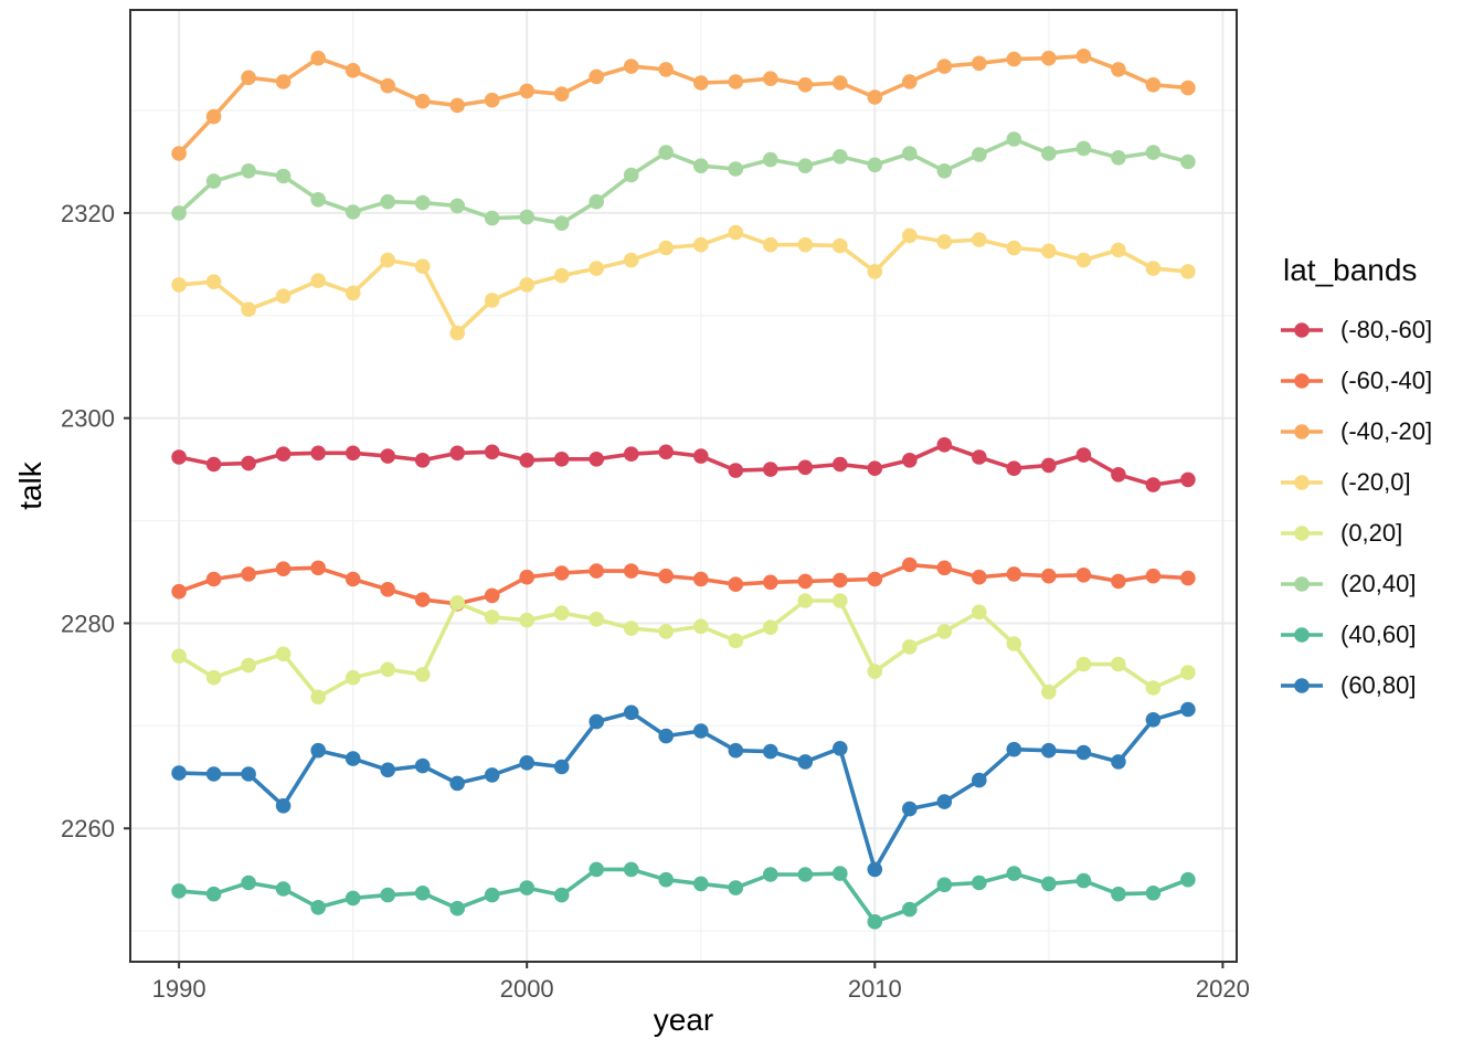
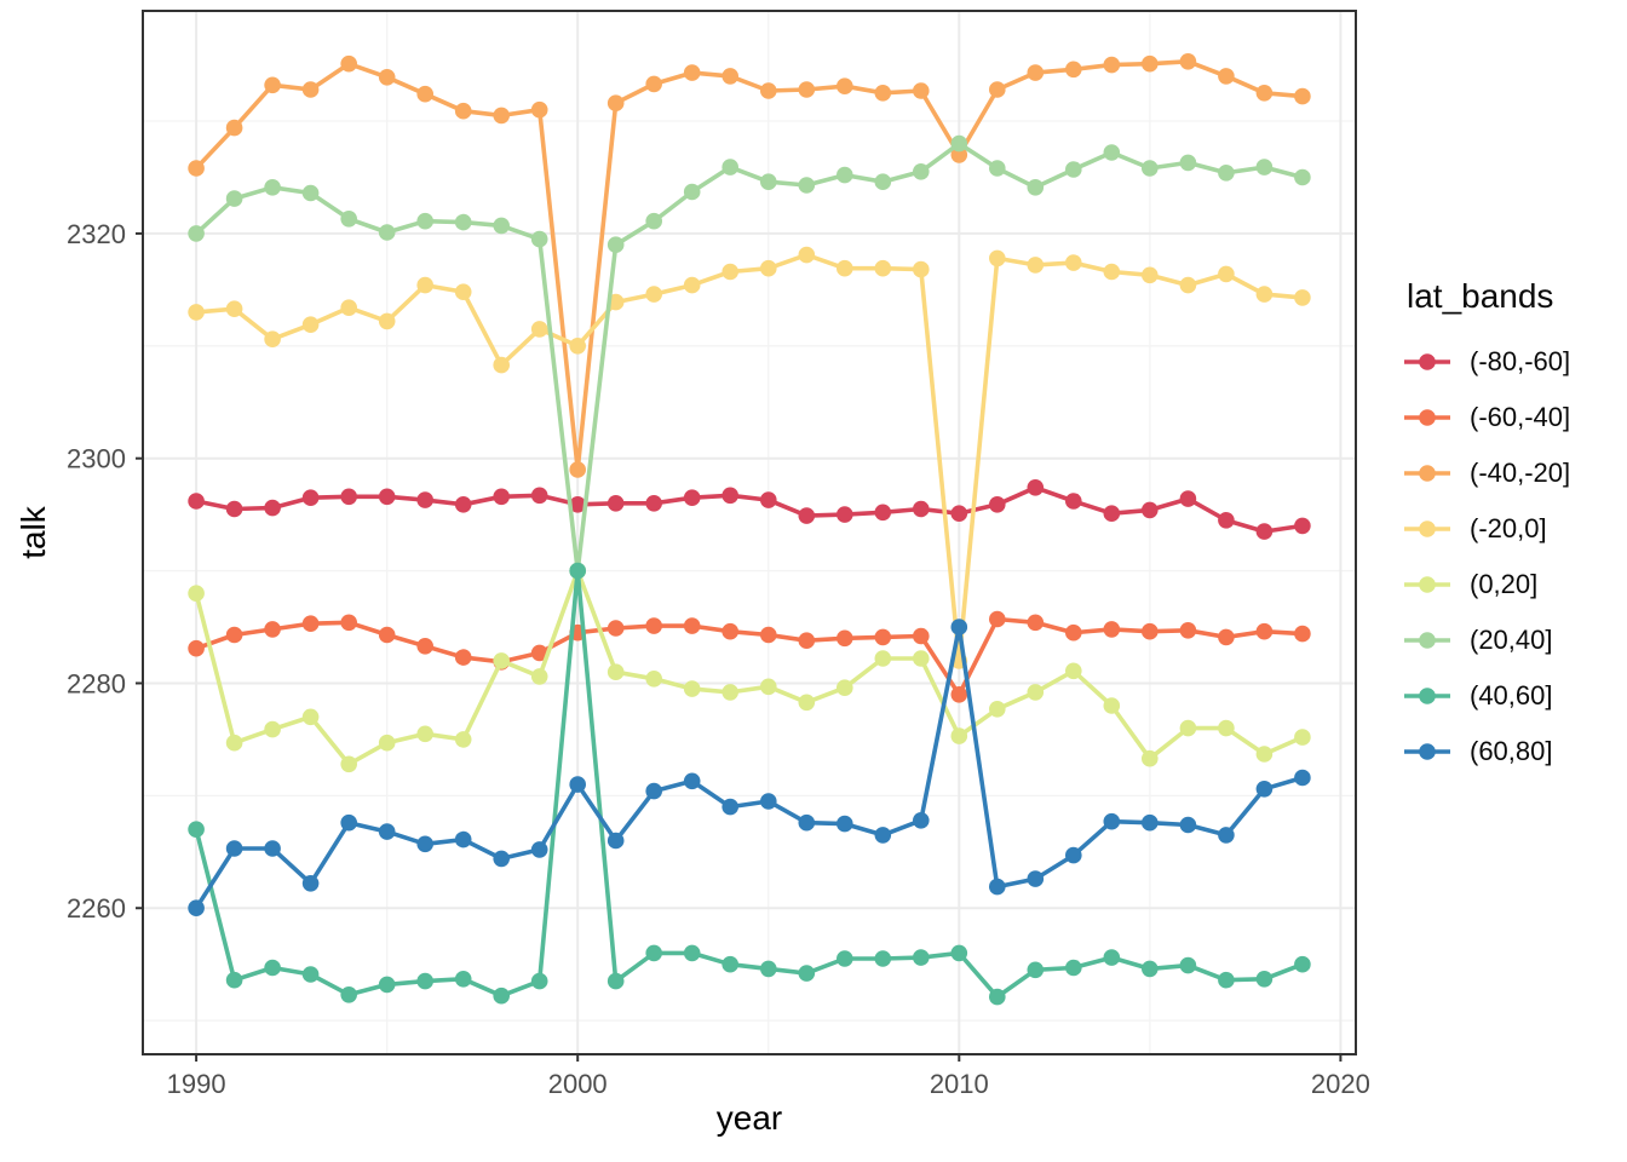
(0,20]/1990: 2277 -> 2288
(40,60]/1990: 2254 -> 2267
(60,80]/1990: 2265 -> 2260
(-40,-20]/2000: 2332 -> 2299
(-20,0]/2000: 2313 -> 2310
(0,20]/2000: 2280 -> 2290
(20,40]/2000: 2320 -> 2290
(40,60]/2000: 2254 -> 2290
(60,80]/2000: 2266 -> 2271
(-60,-40]/2010: 2284 -> 2279
(-40,-20]/2010: 2331 -> 2327
(-20,0]/2010: 2314 -> 2282
(20,40]/2010: 2325 -> 2328
(40,60]/2010: 2251 -> 2256
(60,80]/2010: 2256 -> 2285
